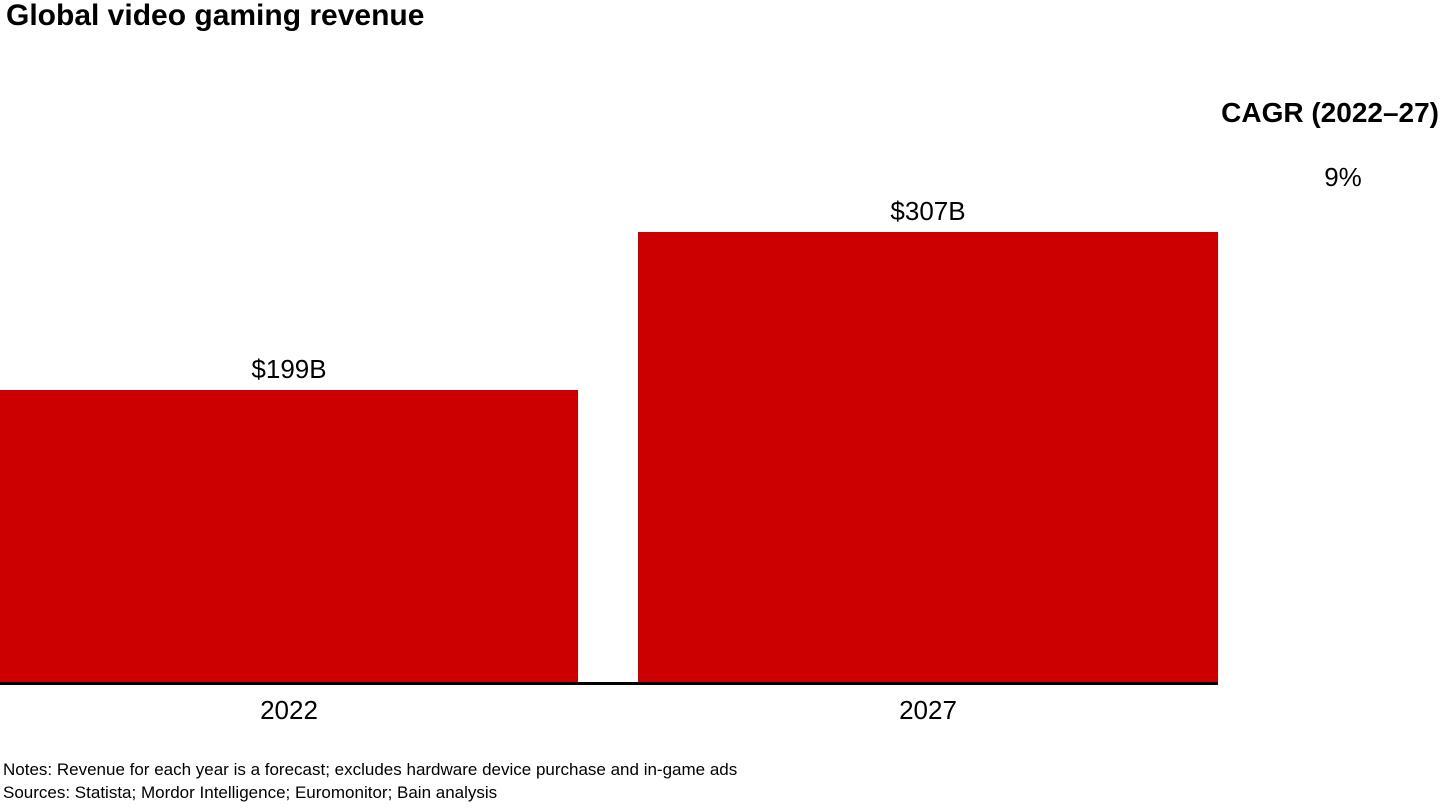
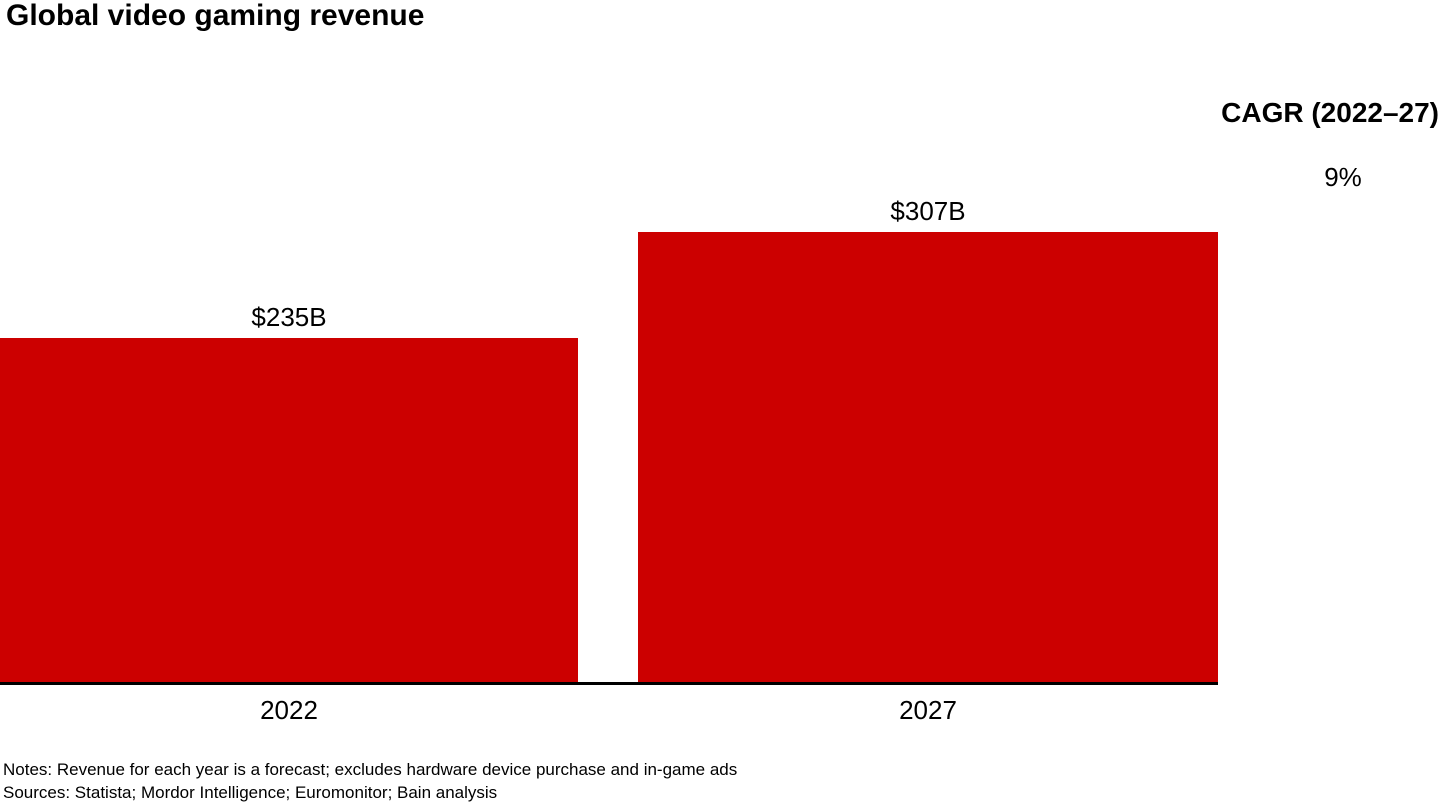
2022: $199B -> $235B
